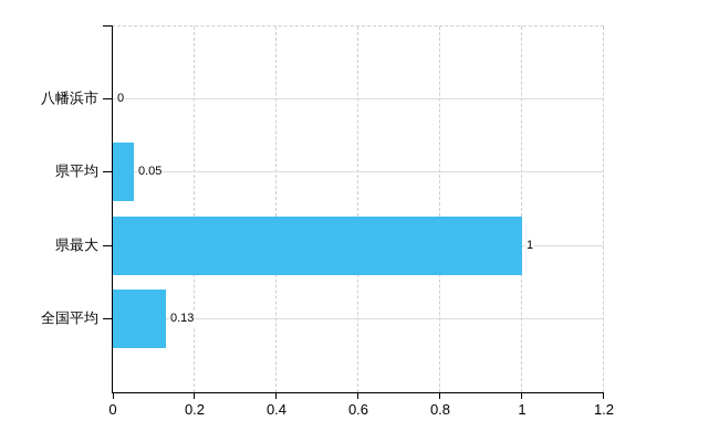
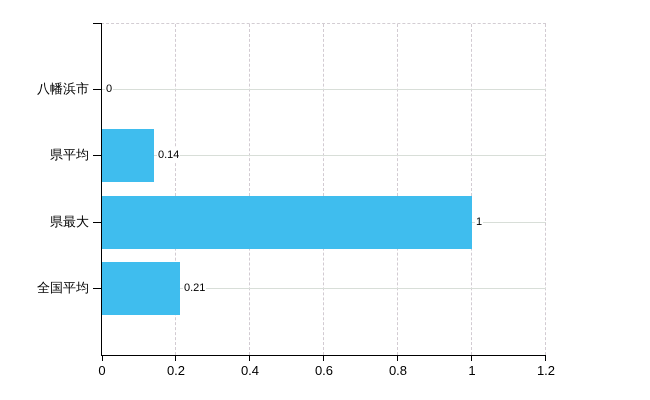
県平均: 0.05 -> 0.14
全国平均: 0.13 -> 0.21
